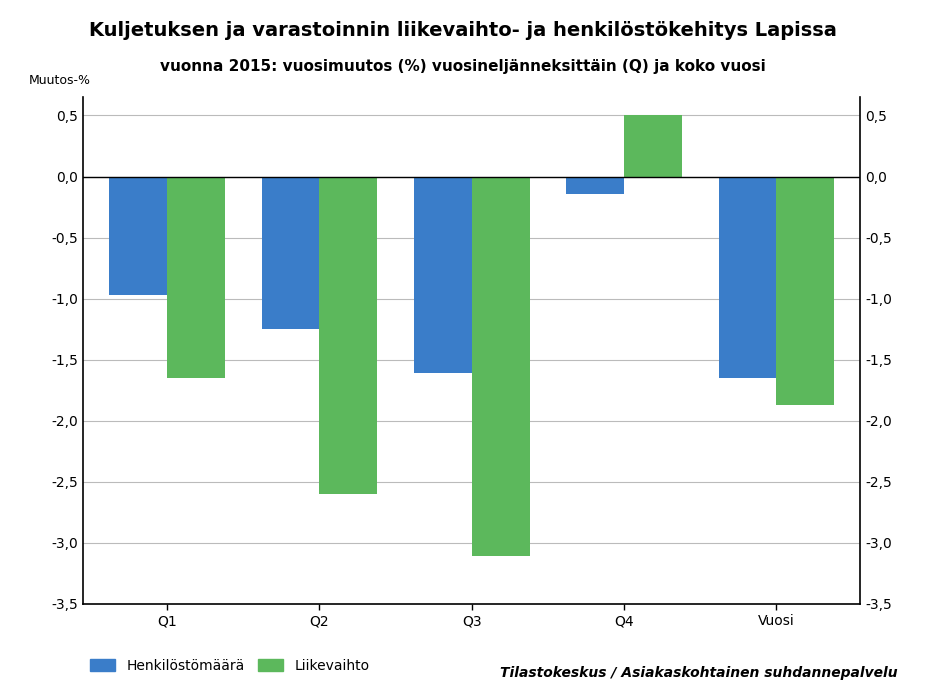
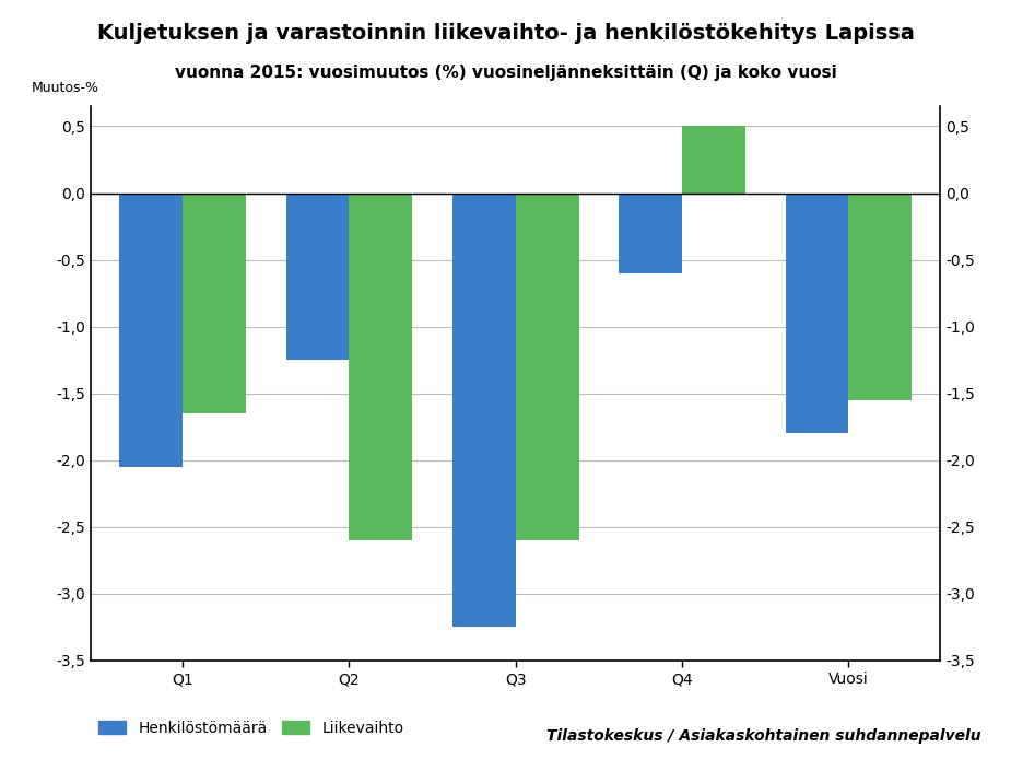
Henkilöstömäärä/Q1: -0,97 -> -2,05
Henkilöstömäärä/Q3: -1,61 -> -3,25
Liikevaihto/Q3: -3,11 -> -2,60
Henkilöstömäärä/Q4: -0,14 -> -0,60
Henkilöstömäärä/Vuosi: -1,65 -> -1,80
Liikevaihto/Vuosi: -1,87 -> -1,55
